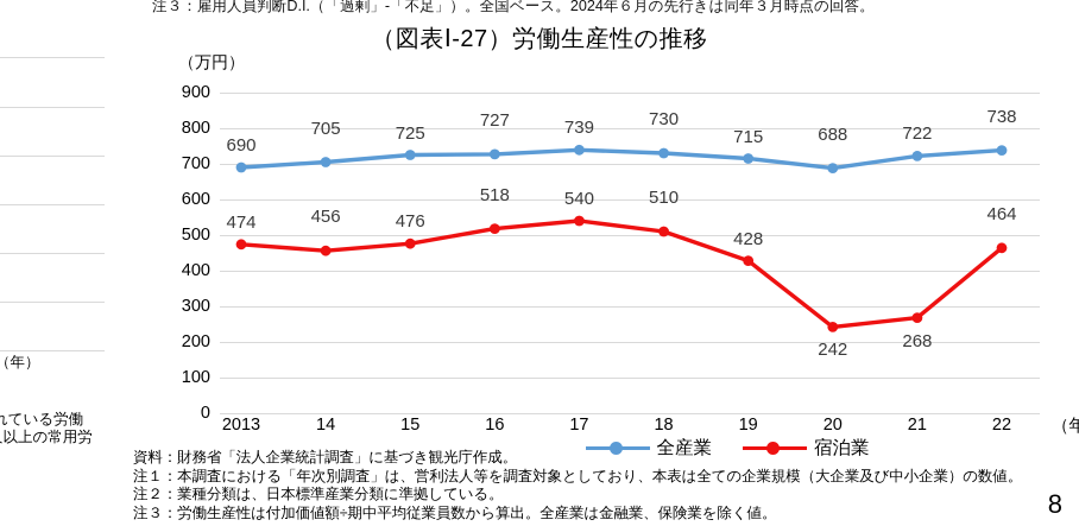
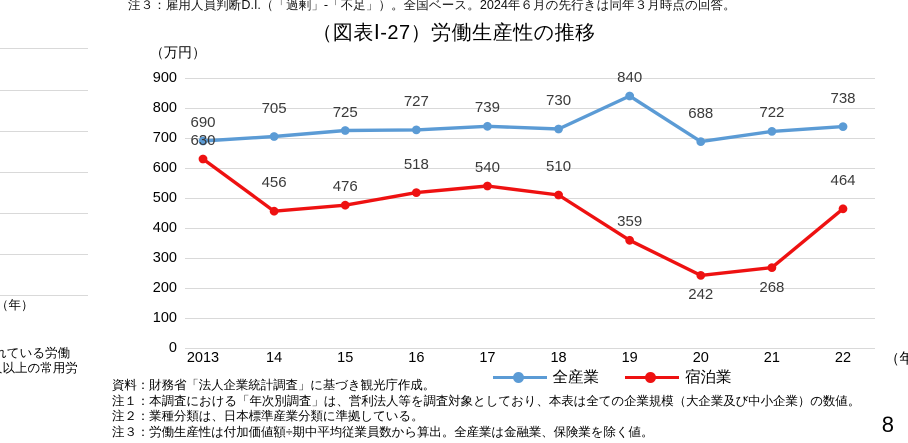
宿泊業/2013: 474 -> 630
全産業/19: 715 -> 840
宿泊業/19: 428 -> 359
